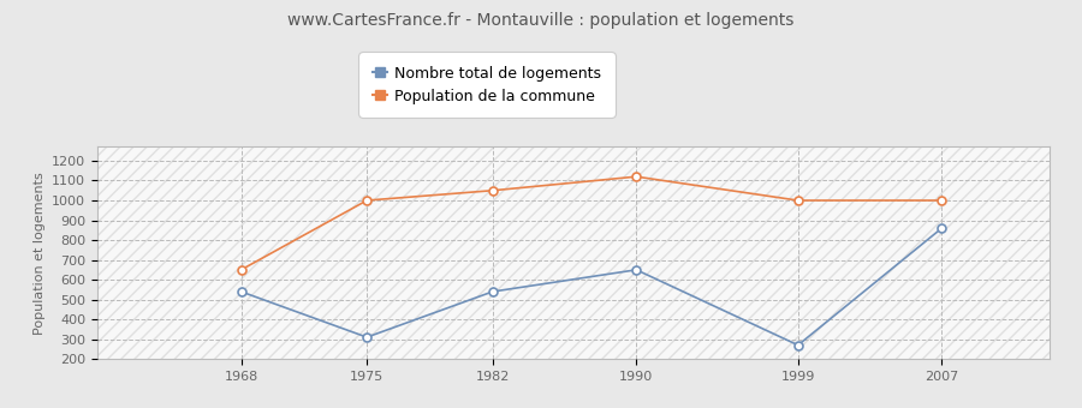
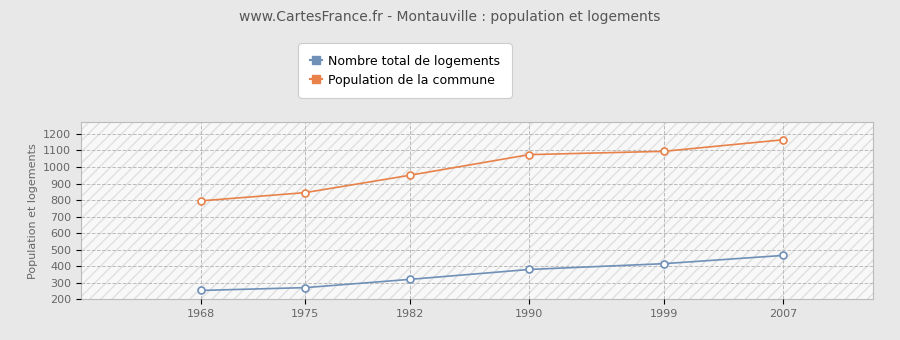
Population de la commune/1968: 650 -> 800
Nombre total de logements/1968: 540 -> 250
Population de la commune/1975: 1000 -> 840
Nombre total de logements/1975: 310 -> 270
Population de la commune/1982: 1050 -> 950
Nombre total de logements/1982: 540 -> 320
Population de la commune/1990: 1120 -> 1080
Nombre total de logements/1990: 650 -> 380
Population de la commune/1999: 1000 -> 1100
Nombre total de logements/1999: 270 -> 420
Population de la commune/2007: 1000 -> 1160
Nombre total de logements/2007: 860 -> 460
